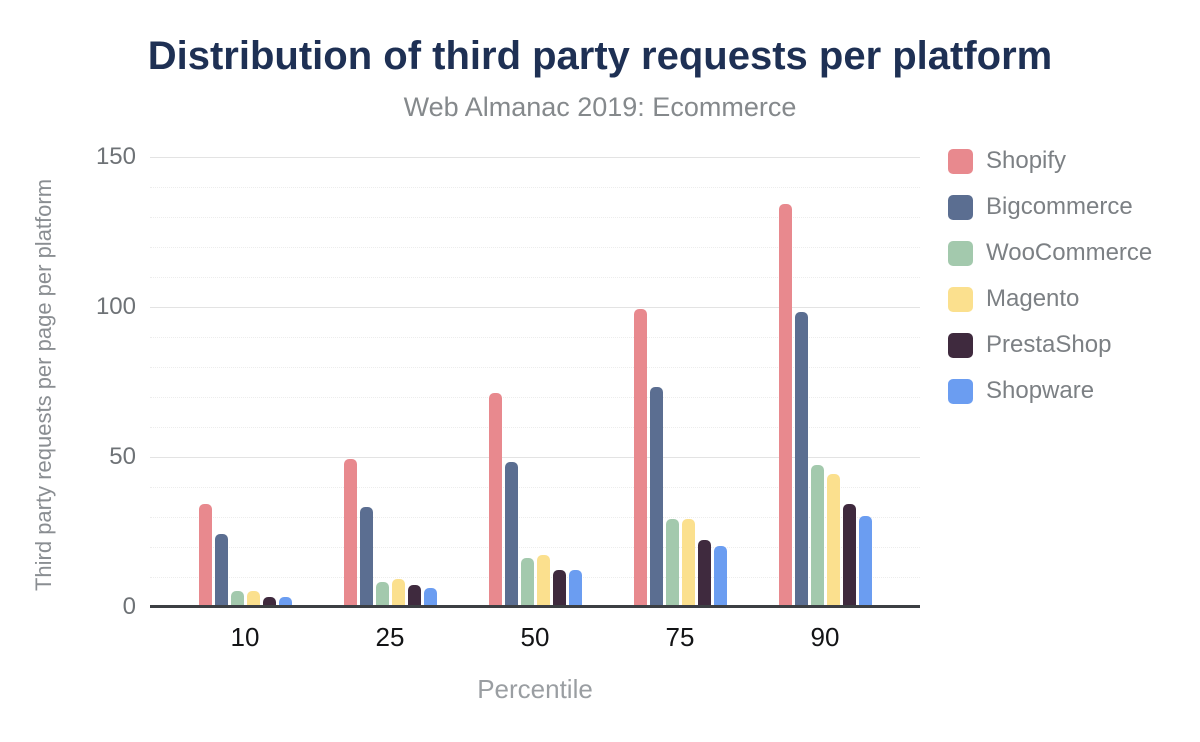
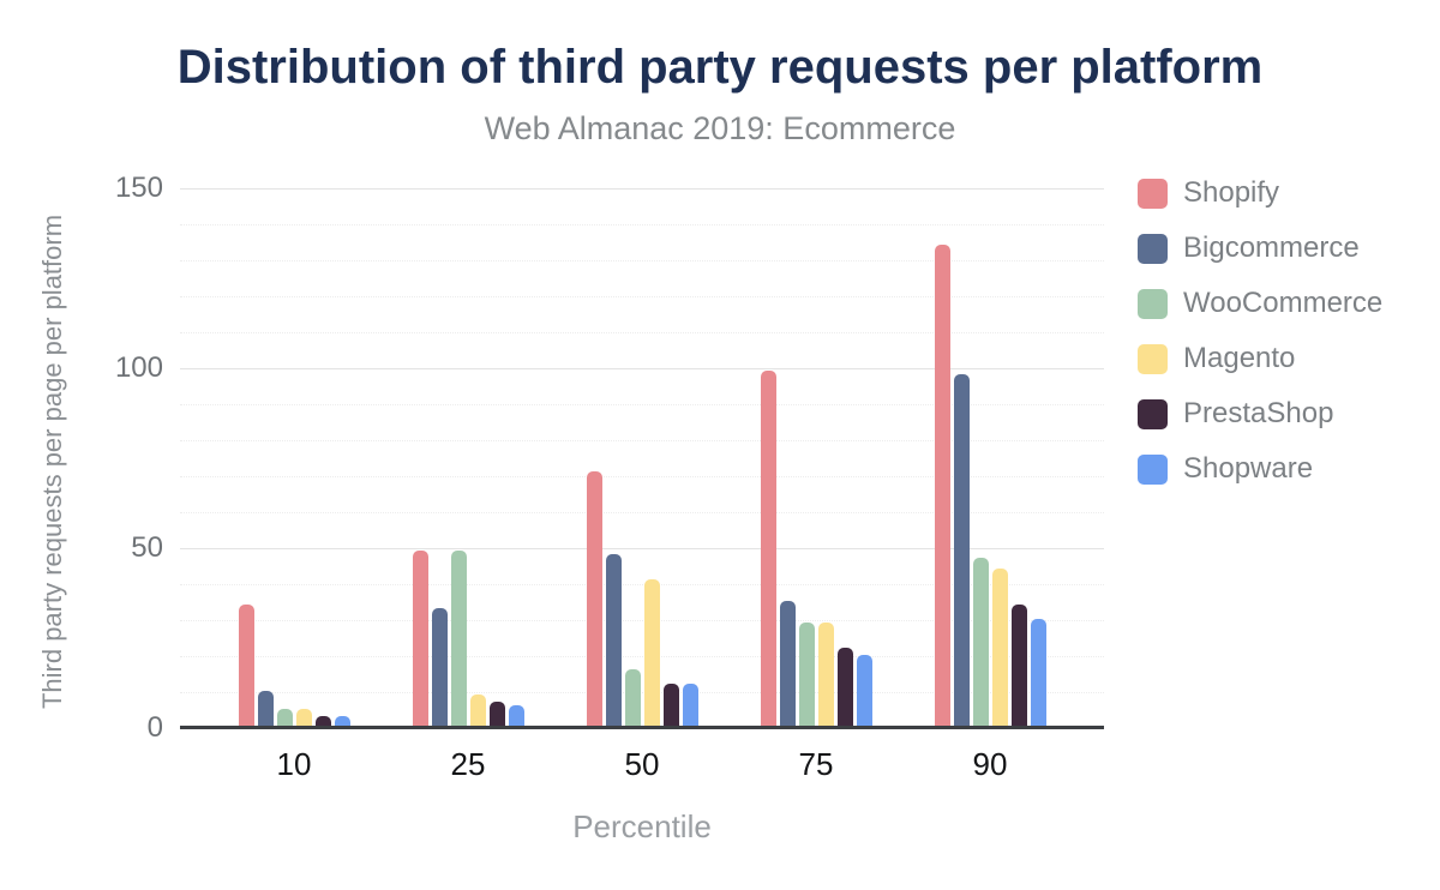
Bigcommerce/10: 24 -> 10
WooCommerce/25: 8 -> 49
Magento/50: 17 -> 41
Bigcommerce/75: 73 -> 35
